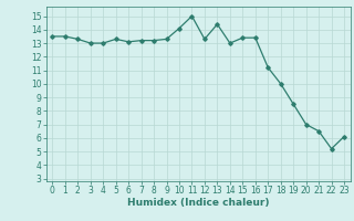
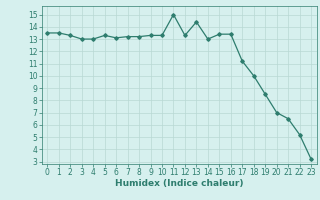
10: 14.1 -> 13.3
23: 6.1 -> 3.2
